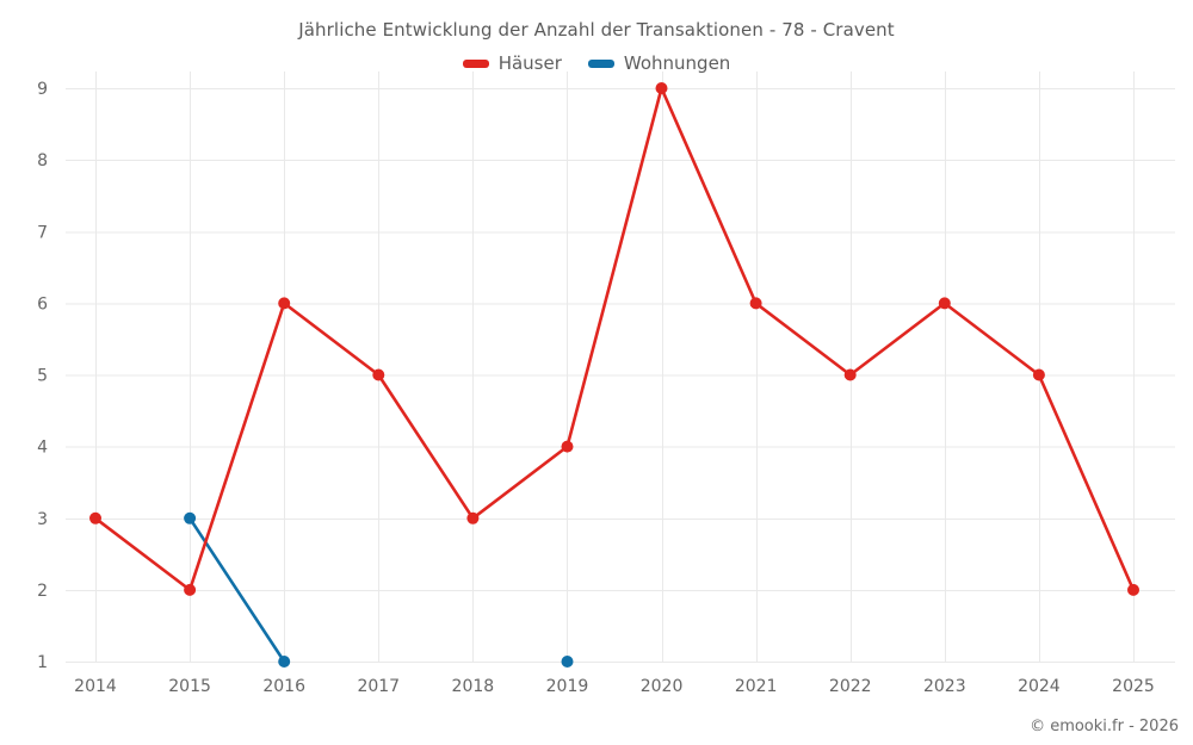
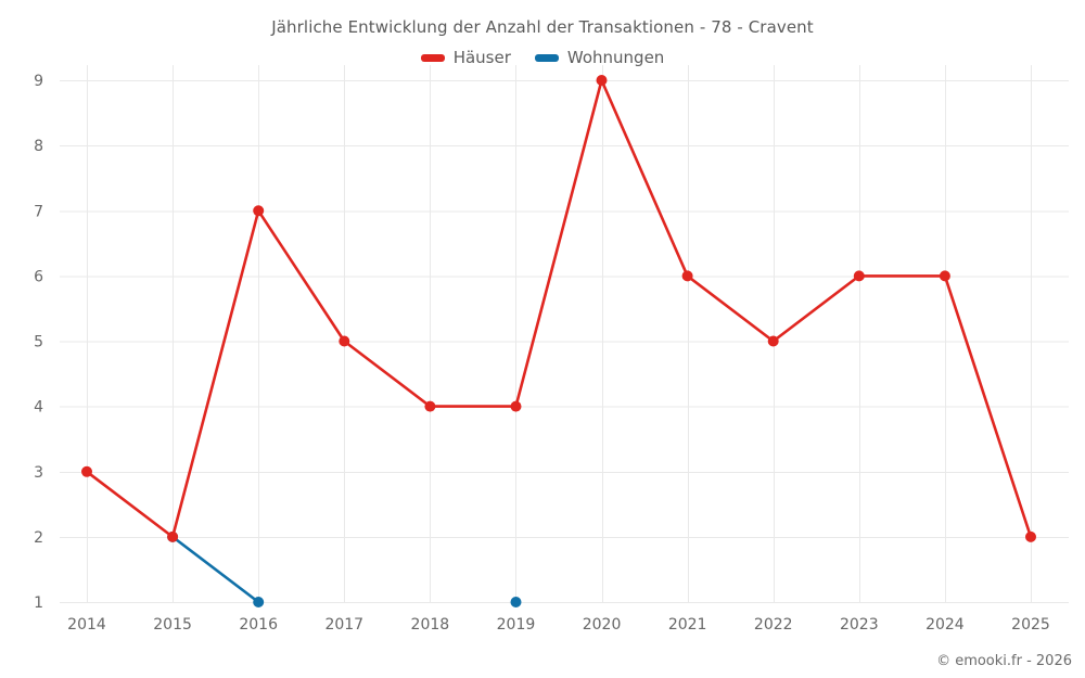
Wohnungen/2015: 3 -> 2
Häuser/2016: 6 -> 7
Häuser/2018: 3 -> 4
Häuser/2024: 5 -> 6
